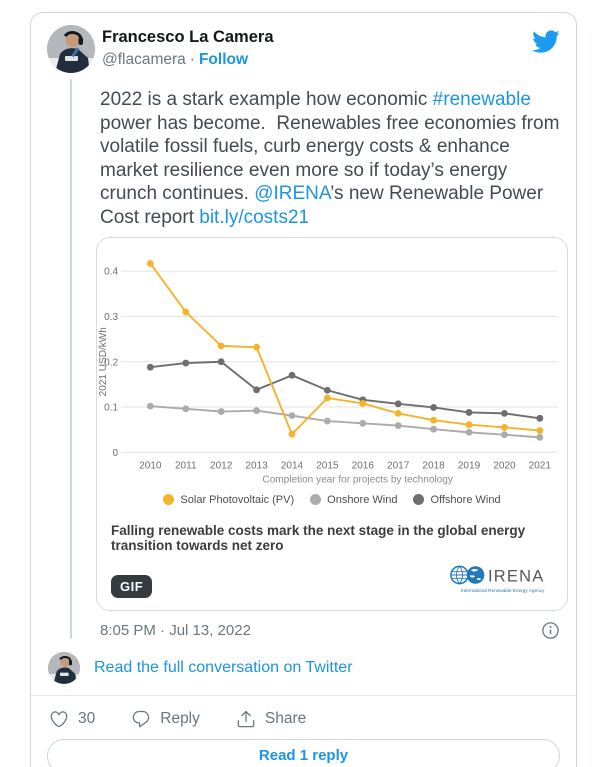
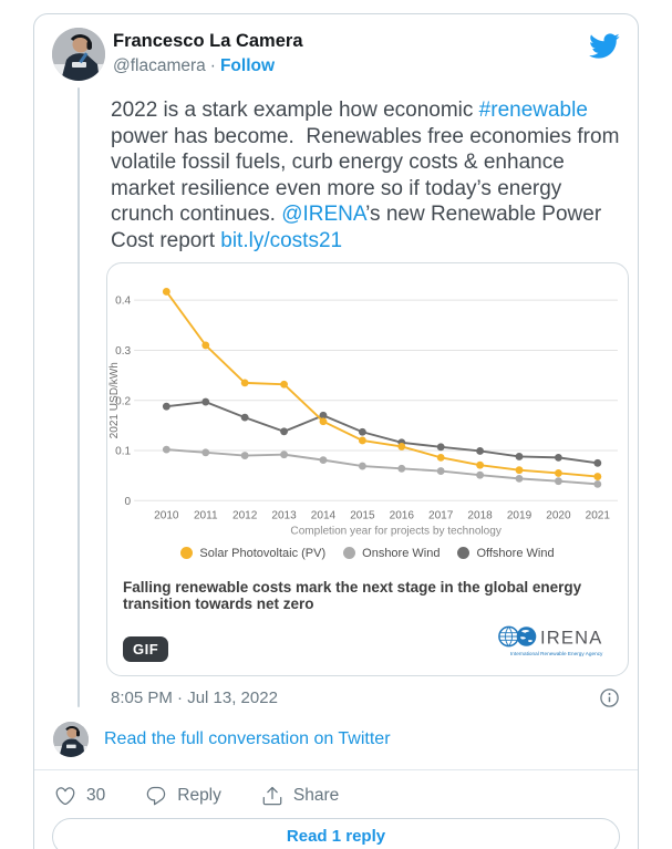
Offshore Wind/2012: 0.20 -> 0.17
Solar Photovoltaic (PV)/2014: 0.04 -> 0.16
